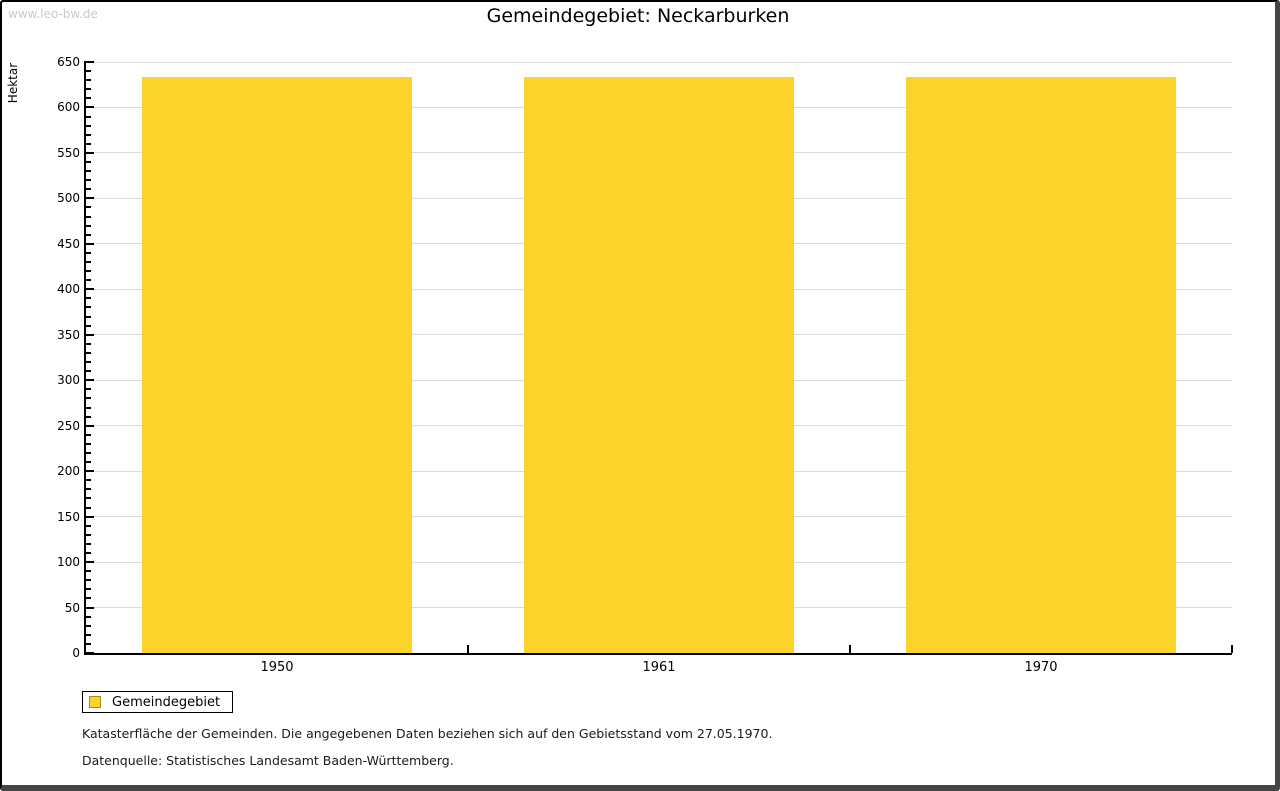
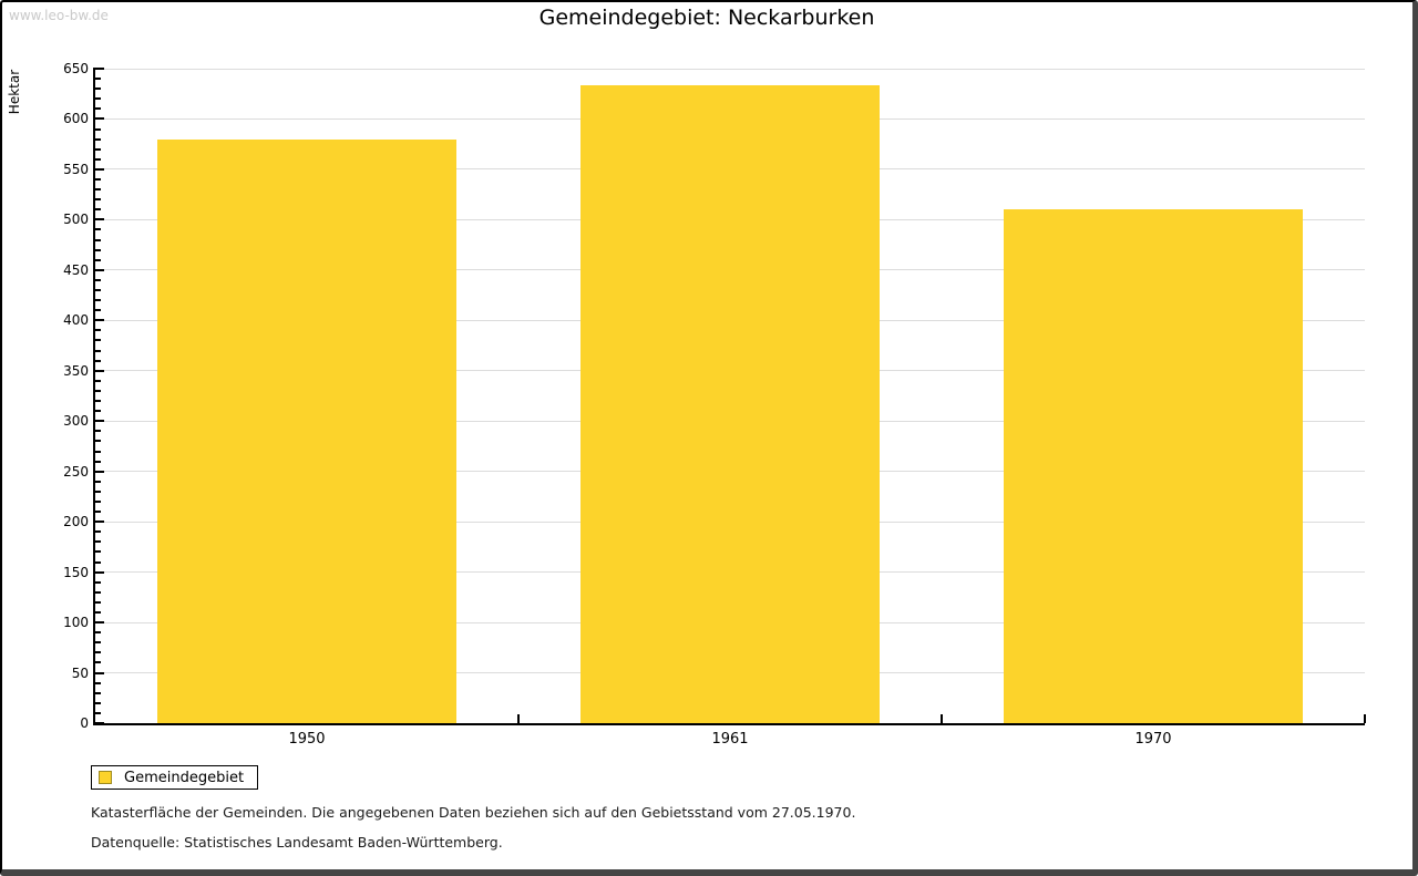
1950: 630 -> 580
1970: 630 -> 510
